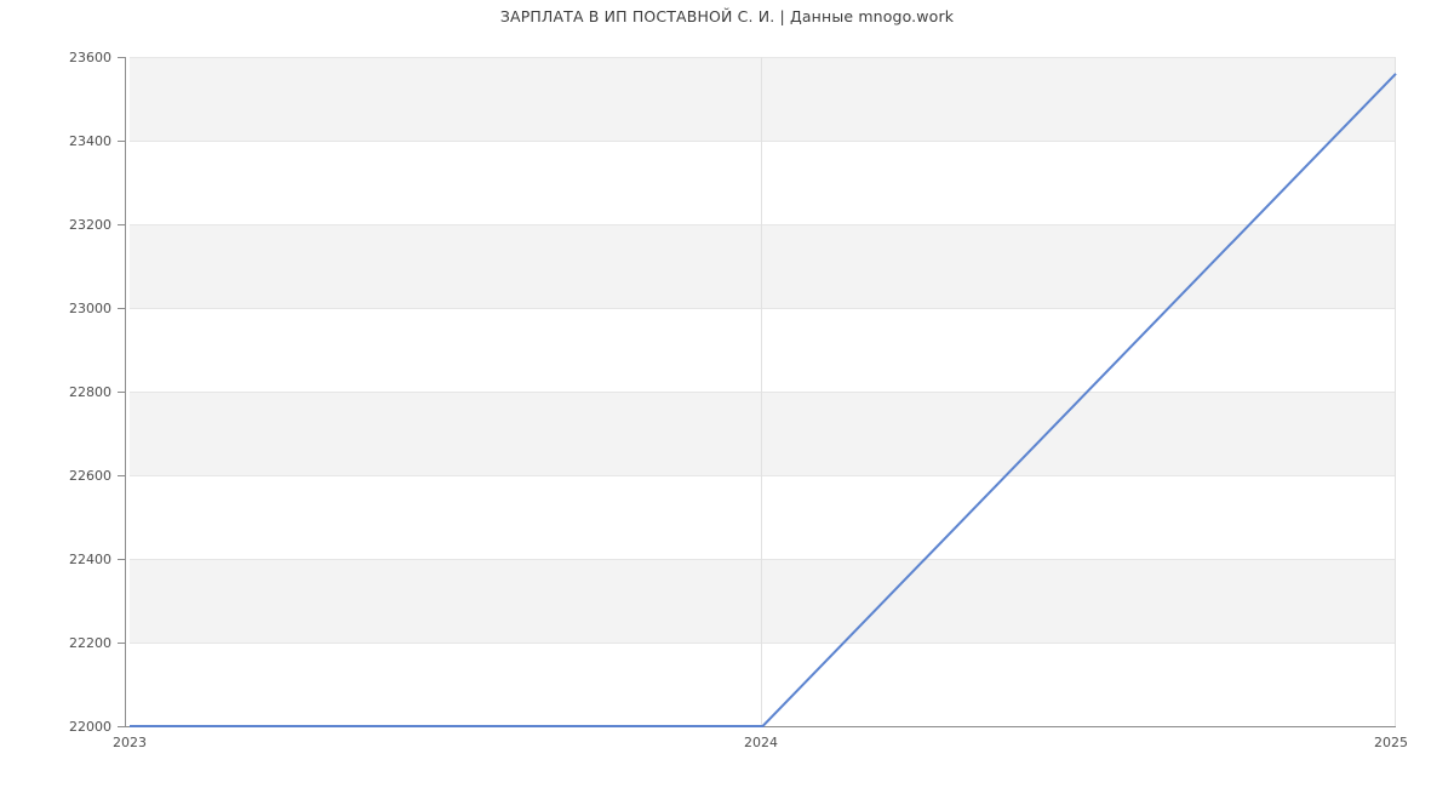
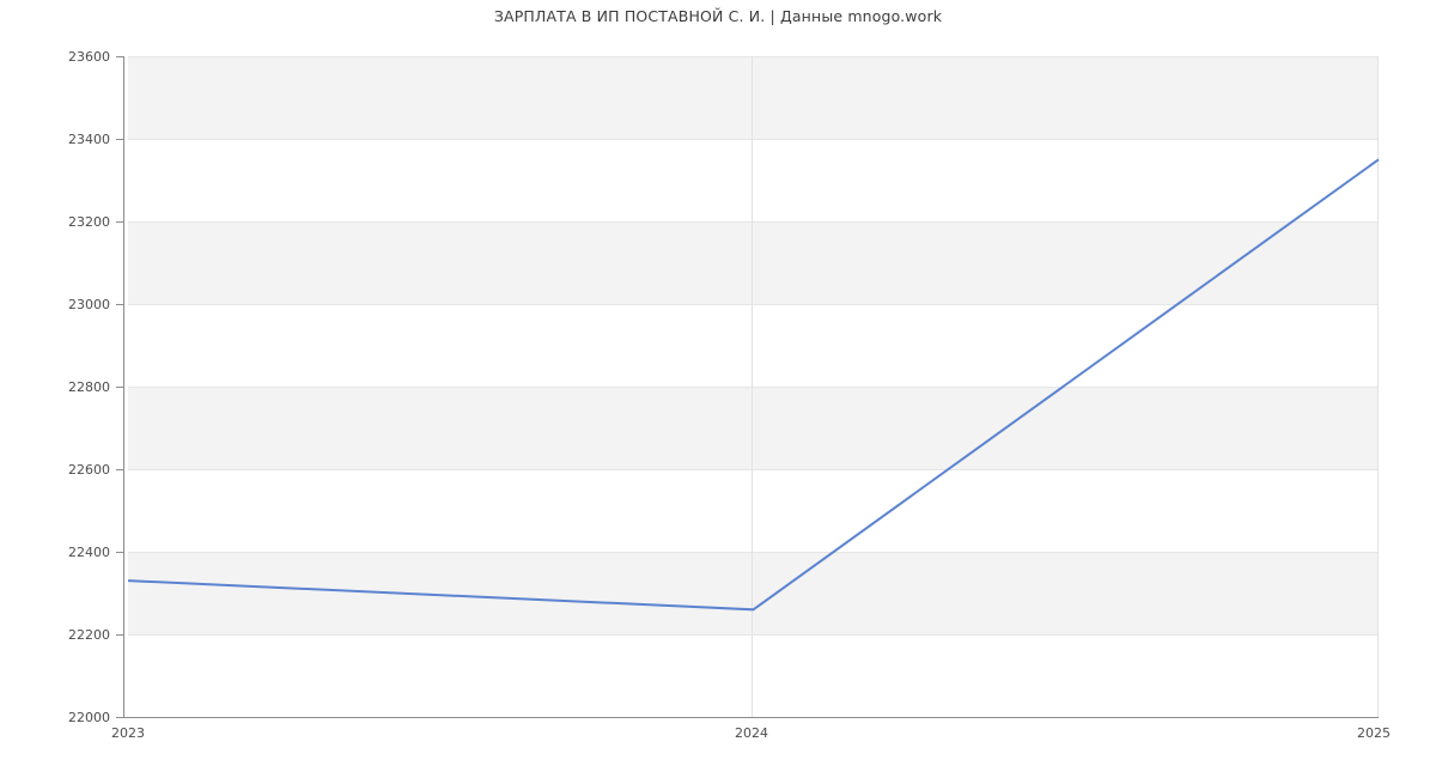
2023: 22000 -> 22330
2024: 22000 -> 22260
2025: 23560 -> 23350
